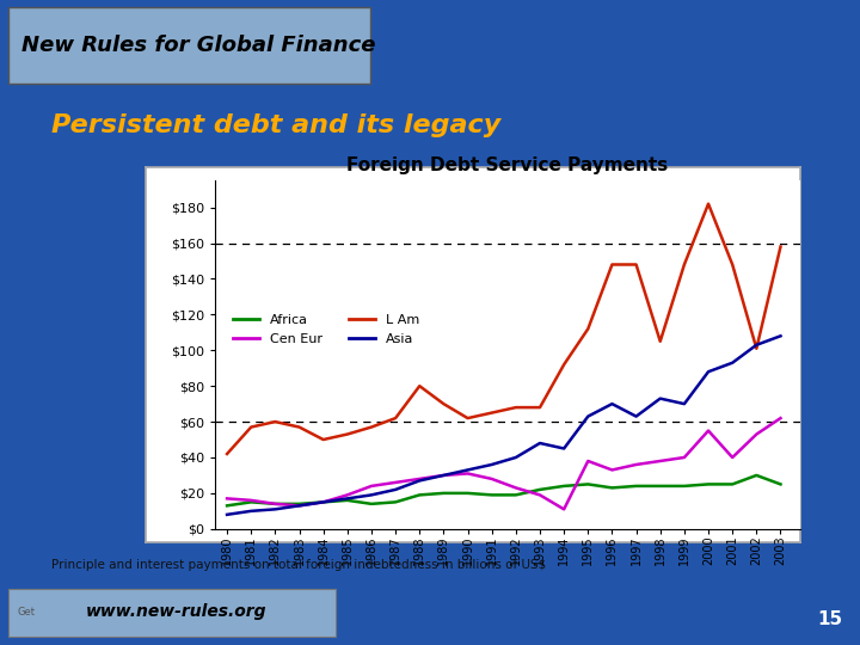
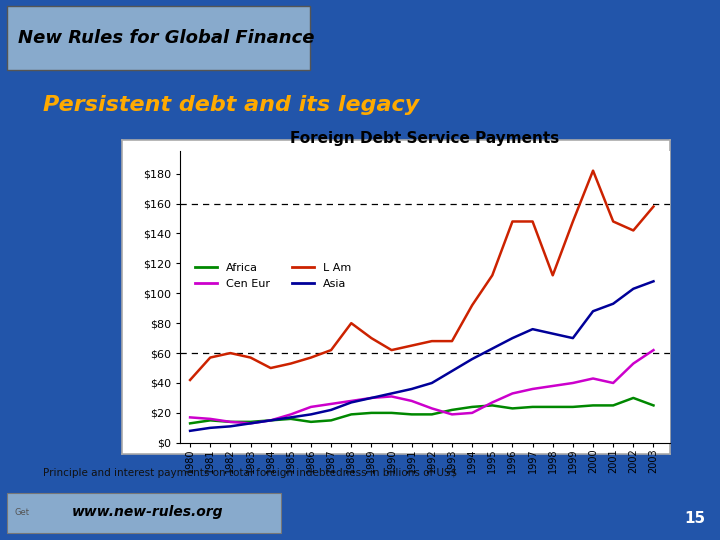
Cen Eur/1994: $11 -> $20
Asia/1994: $45 -> $56
Cen Eur/1995: $38 -> $27
Asia/1997: $63 -> $76
L Am/1998: $105 -> $112
Cen Eur/2000: $55 -> $43
L Am/2002: $101 -> $142
